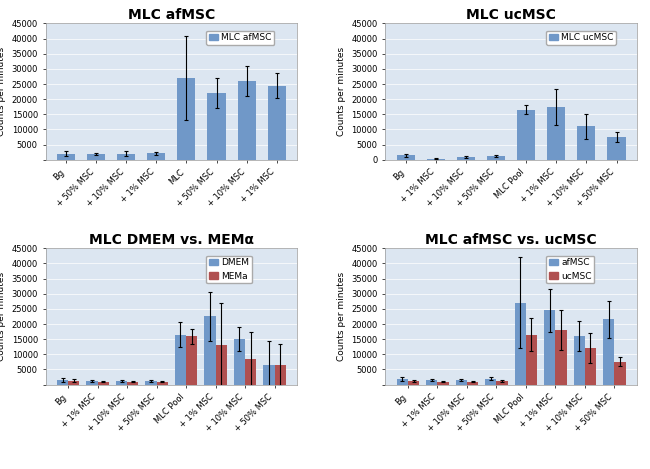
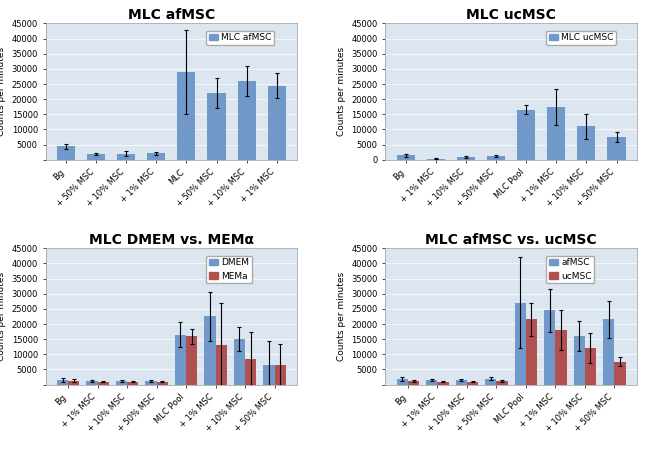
MLC afMSC/Bg: 2000 -> 4500
MLC afMSC/MLC: 27000 -> 29000
MLC afMSC vs. ucMSC/ucMSC/MLC Pool: 16500 -> 21500
